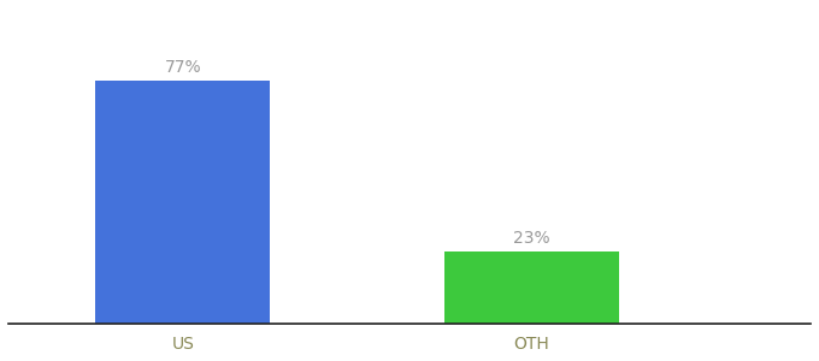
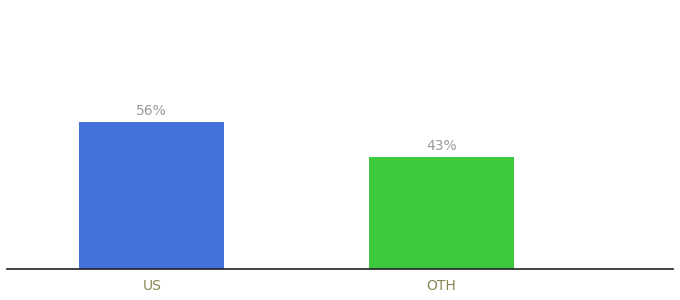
US: 77% -> 56%
OTH: 23% -> 43%
